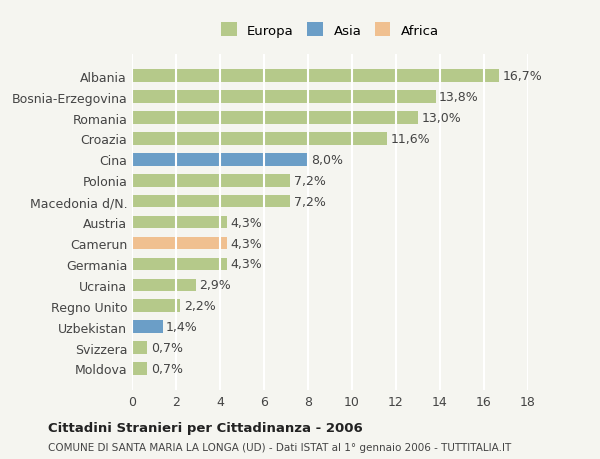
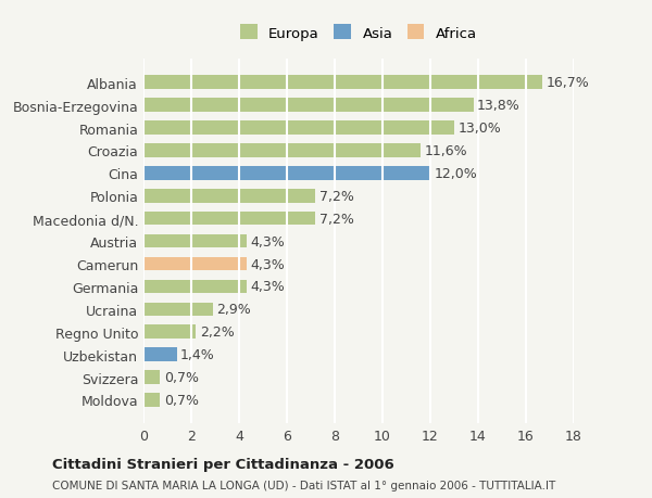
Cina: 8,0% -> 12,0%
